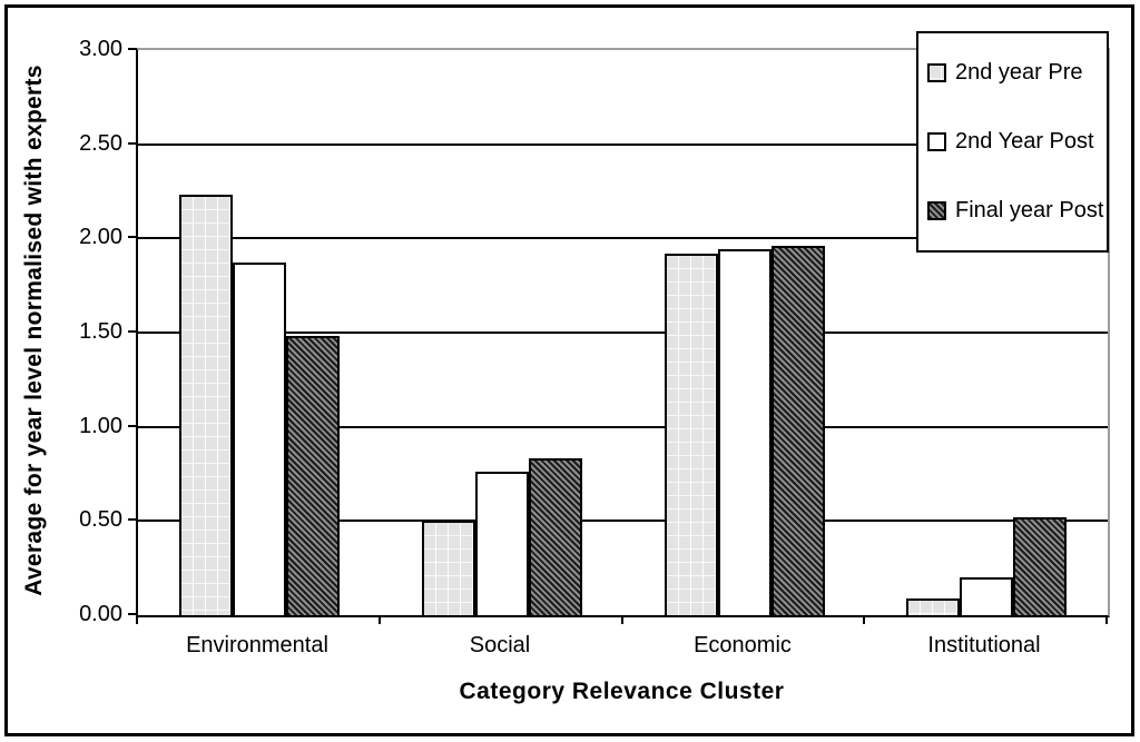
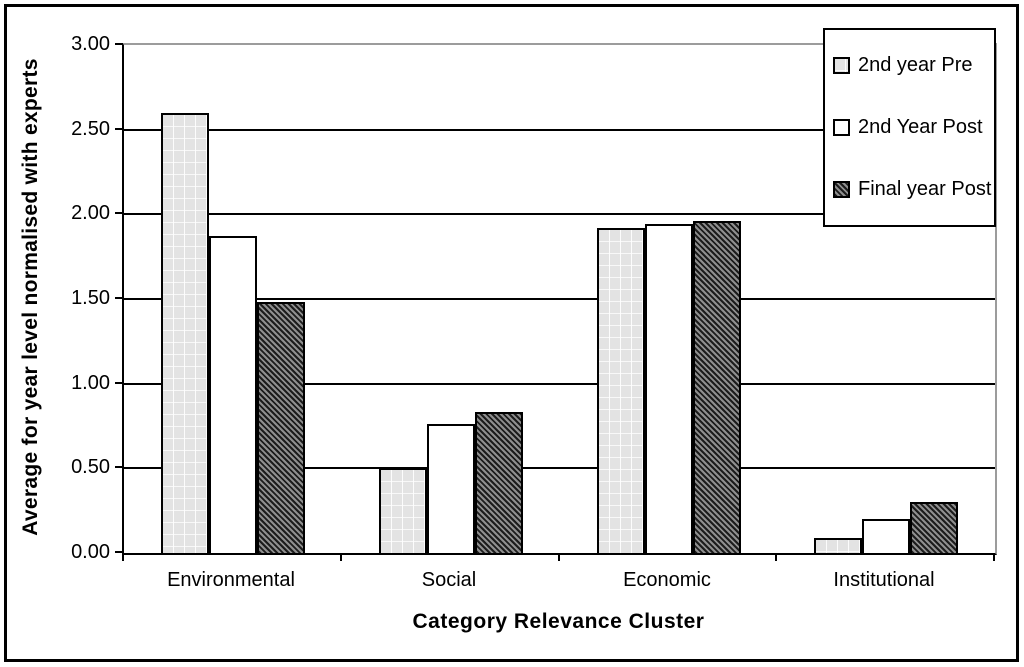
2nd year Pre/Environmental: 2.23 -> 2.60
Final year Post/Institutional: 0.52 -> 0.30
